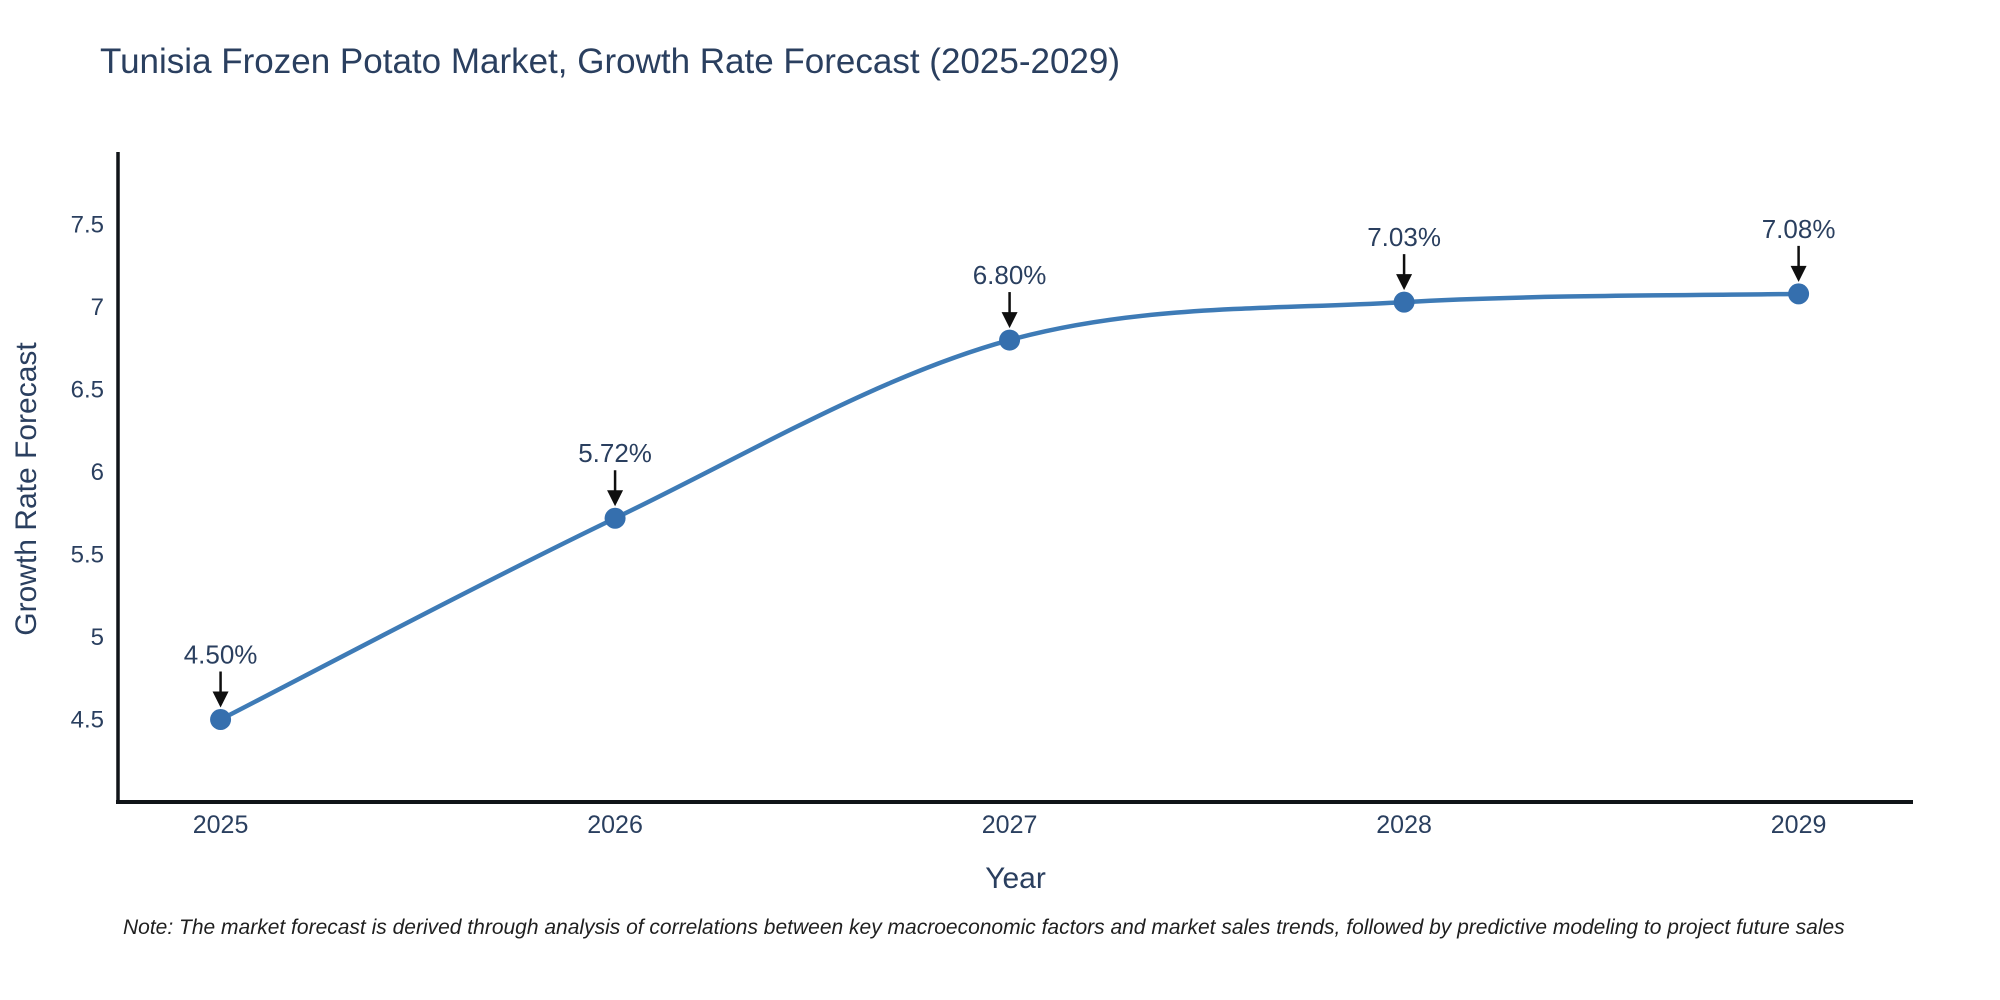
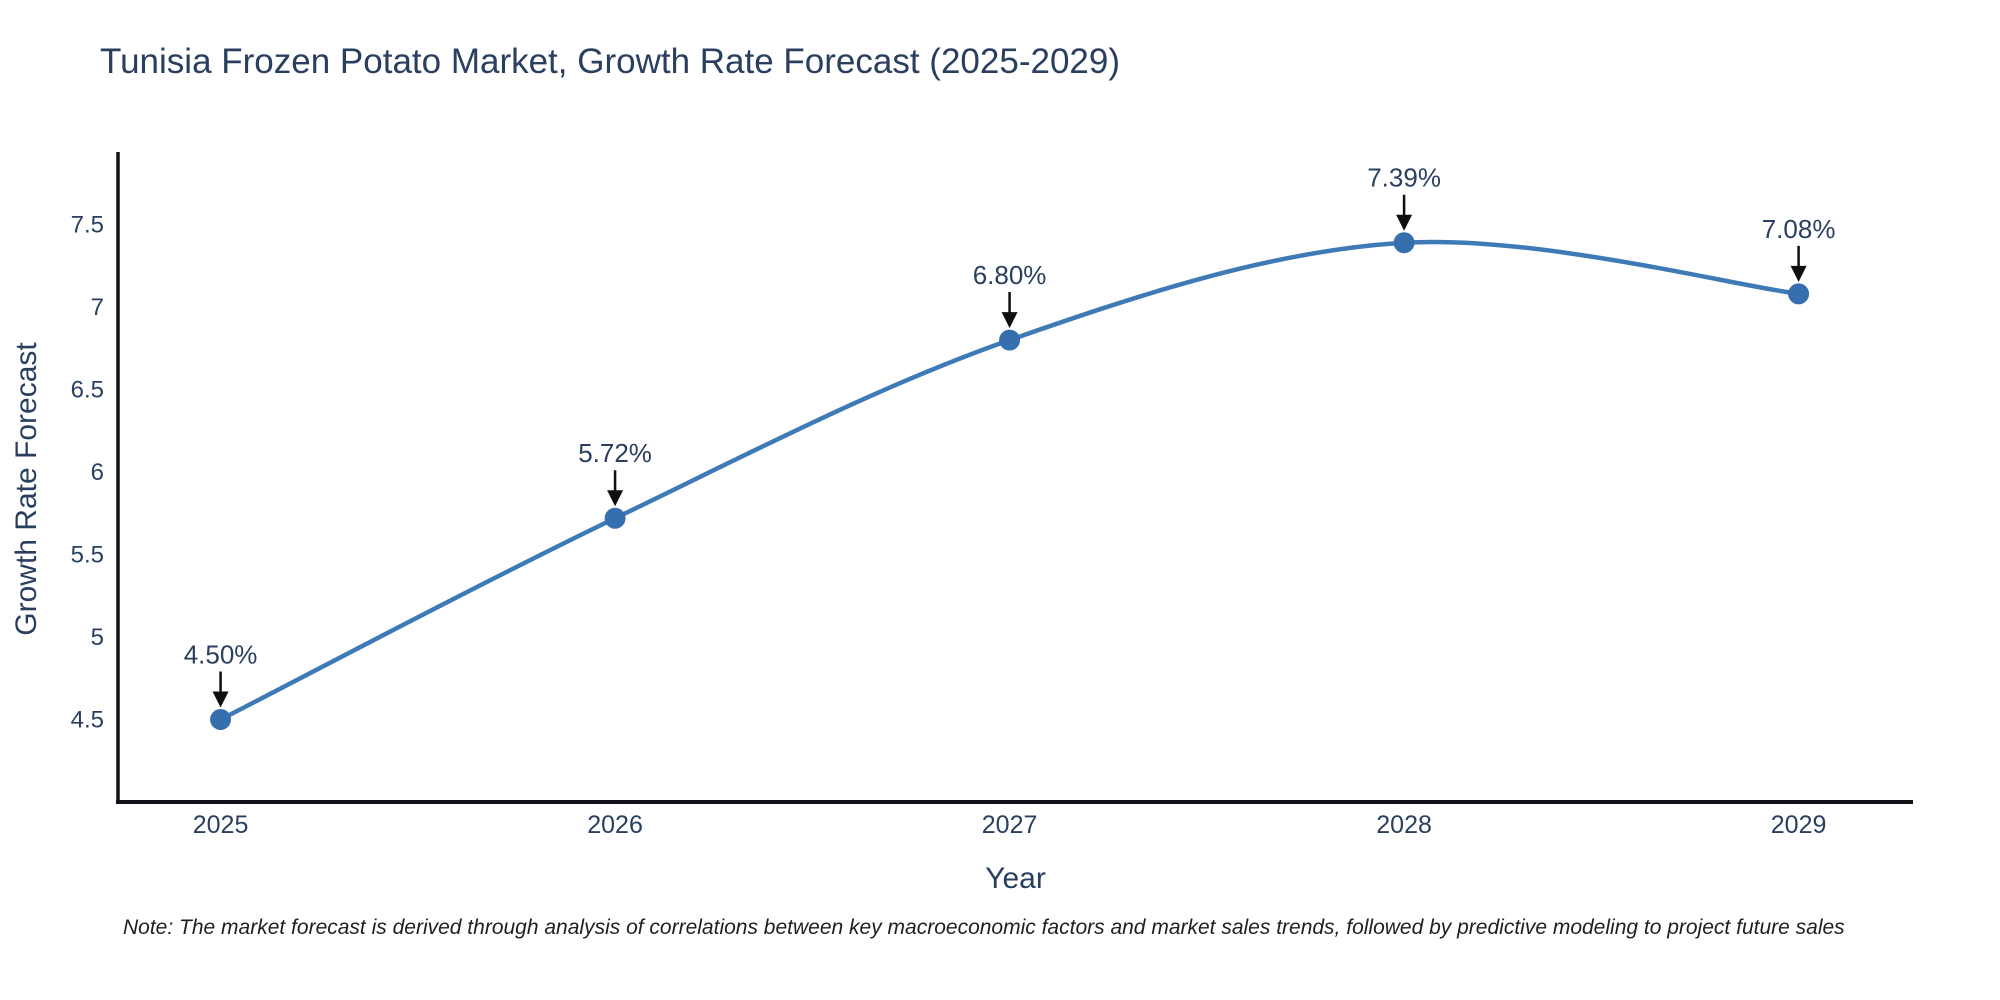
2028: 7.03% -> 7.39%
